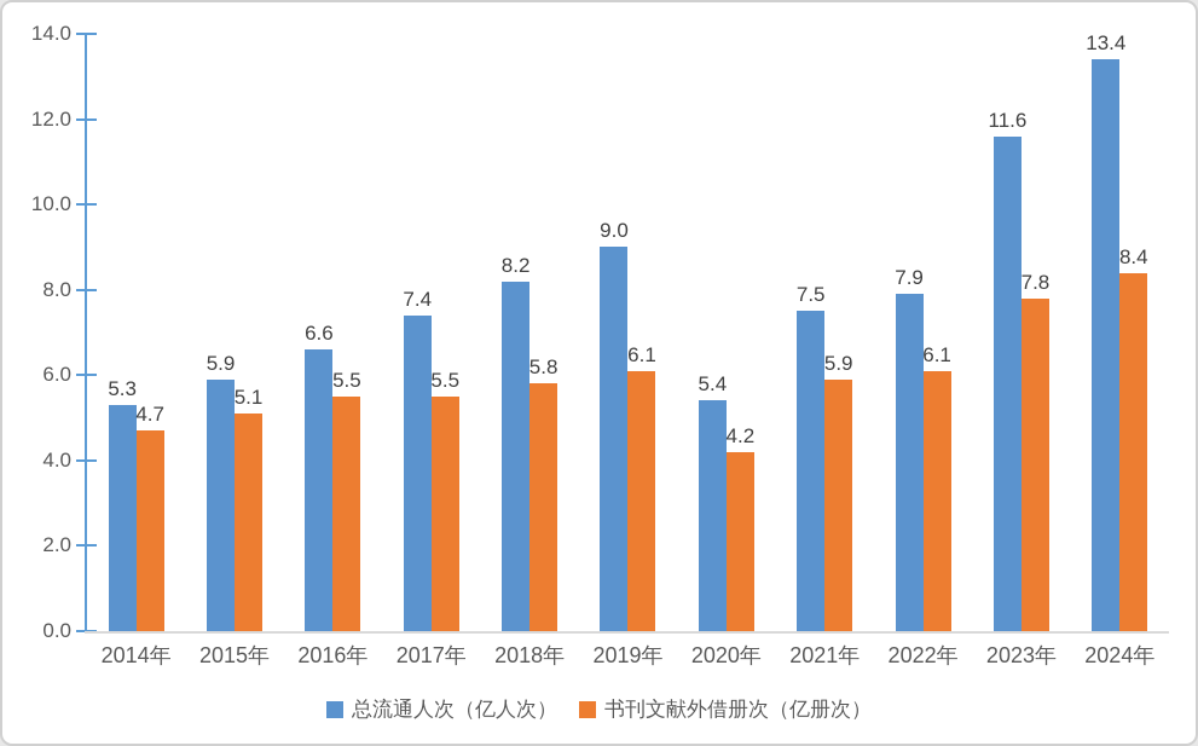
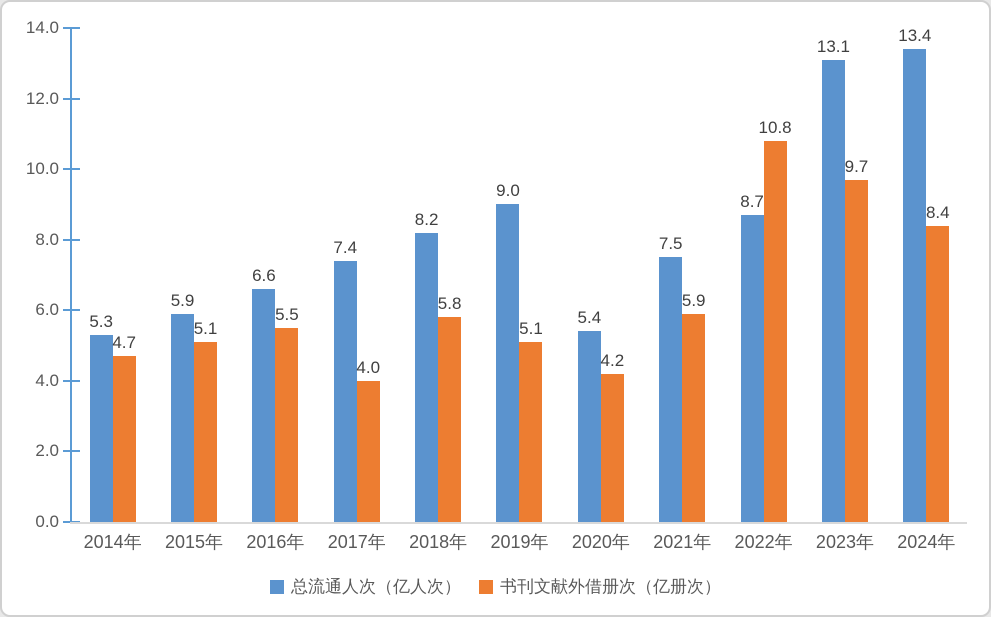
书刊文献外借册次（亿册次）/2017年: 5.5 -> 4.0
书刊文献外借册次（亿册次）/2019年: 6.1 -> 5.1
总流通人次（亿人次）/2022年: 7.9 -> 8.7
书刊文献外借册次（亿册次）/2022年: 6.1 -> 10.8
总流通人次（亿人次）/2023年: 11.6 -> 13.1
书刊文献外借册次（亿册次）/2023年: 7.8 -> 9.7
